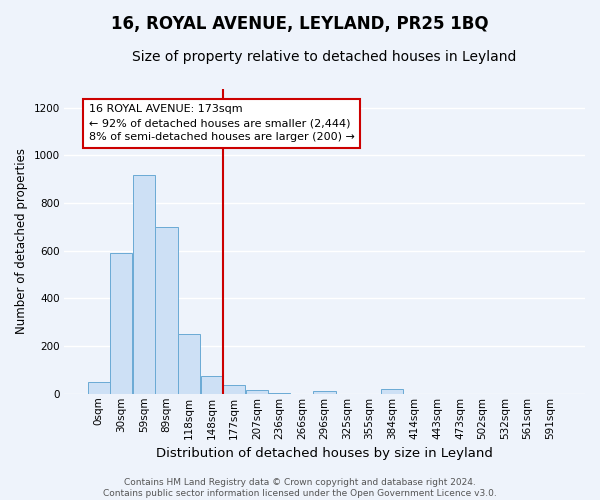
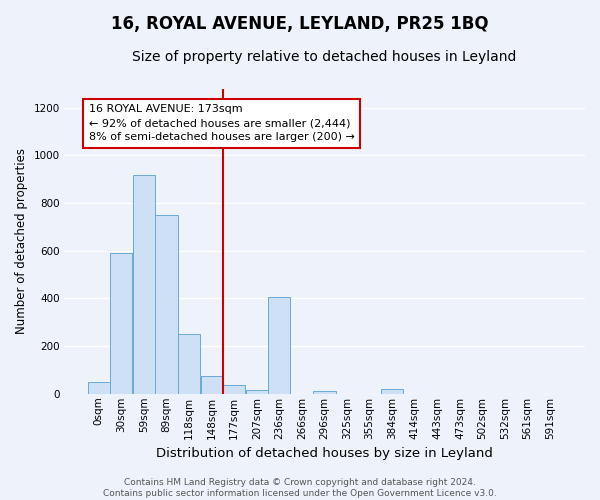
89sqm: 700 -> 750
236sqm: 5 -> 405
